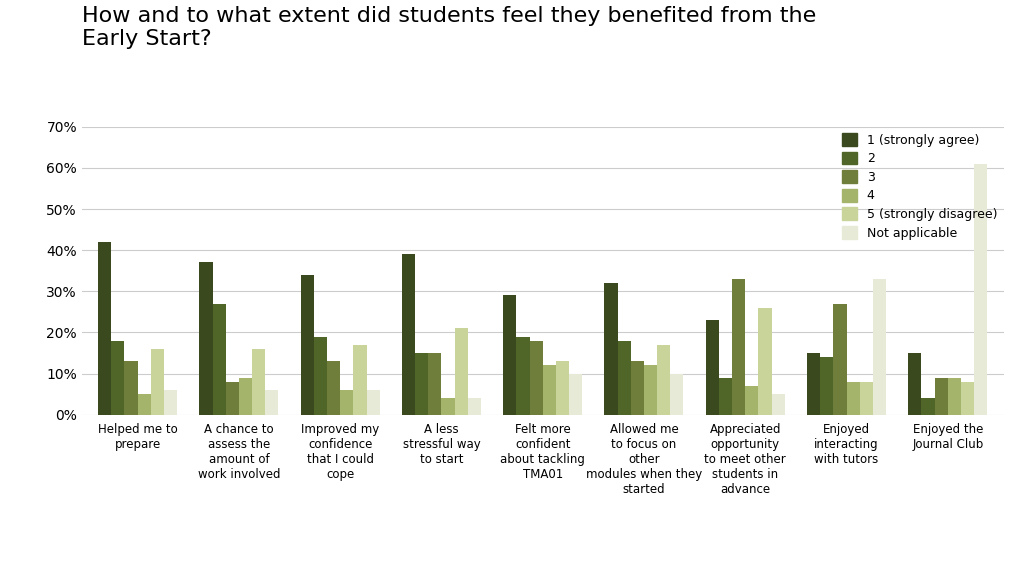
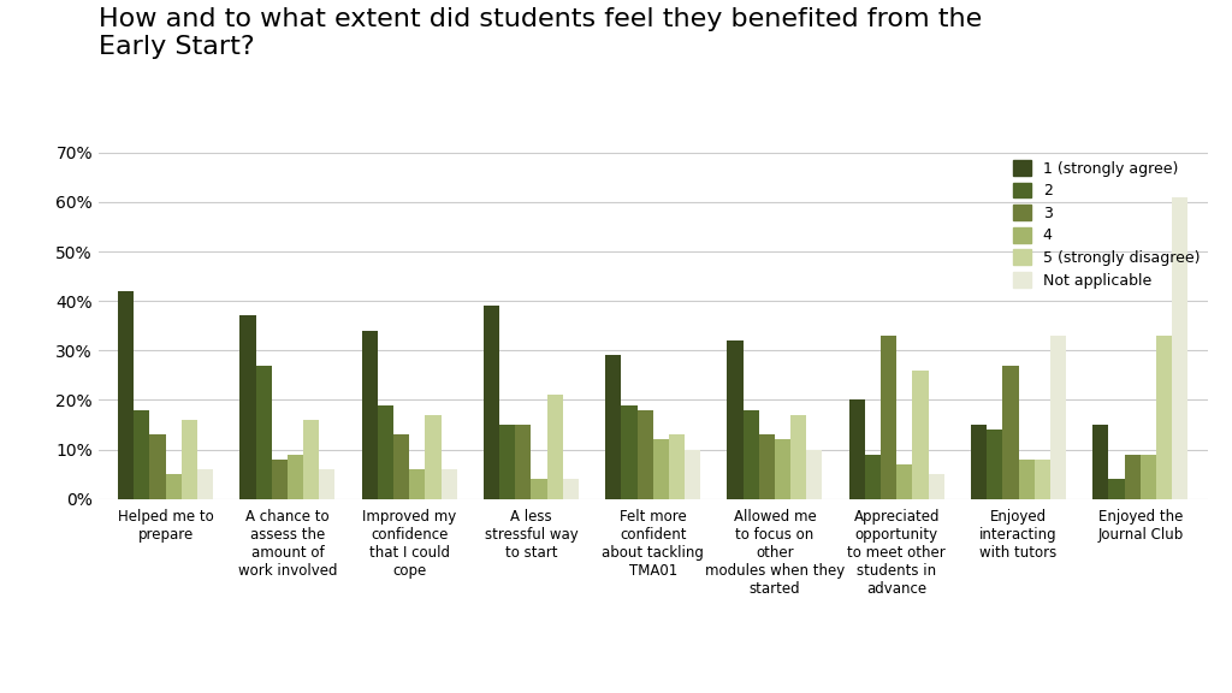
1 (strongly agree)/Appreciated opportunity to meet other students in advance: 23% -> 20%
5 (strongly disagree)/Enjoyed the Journal Club: 8% -> 33%
